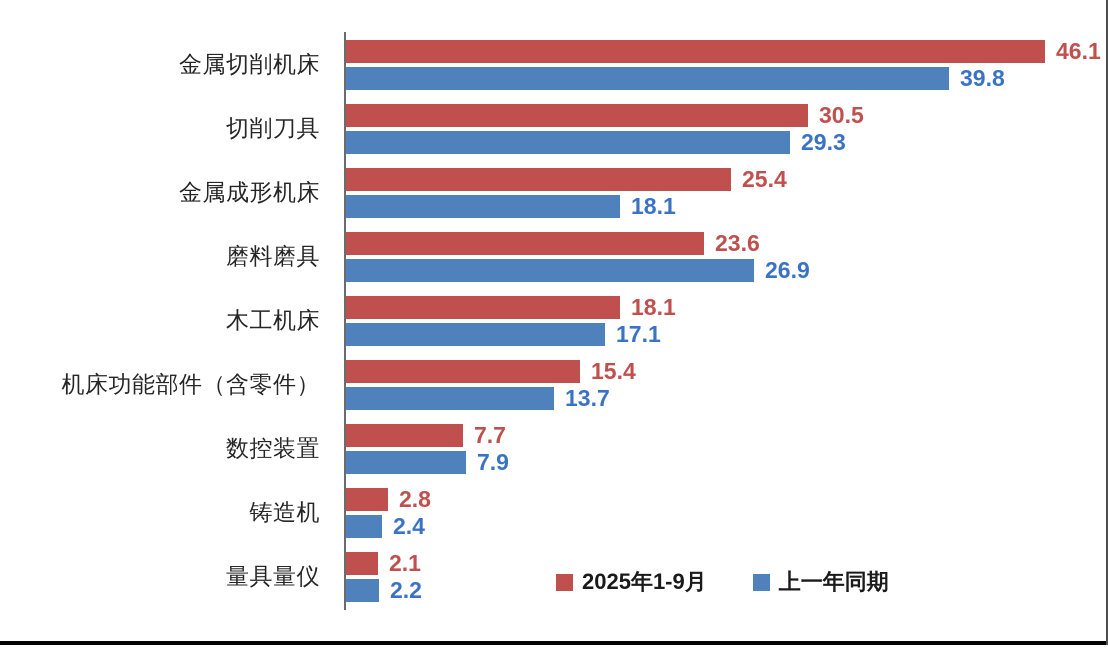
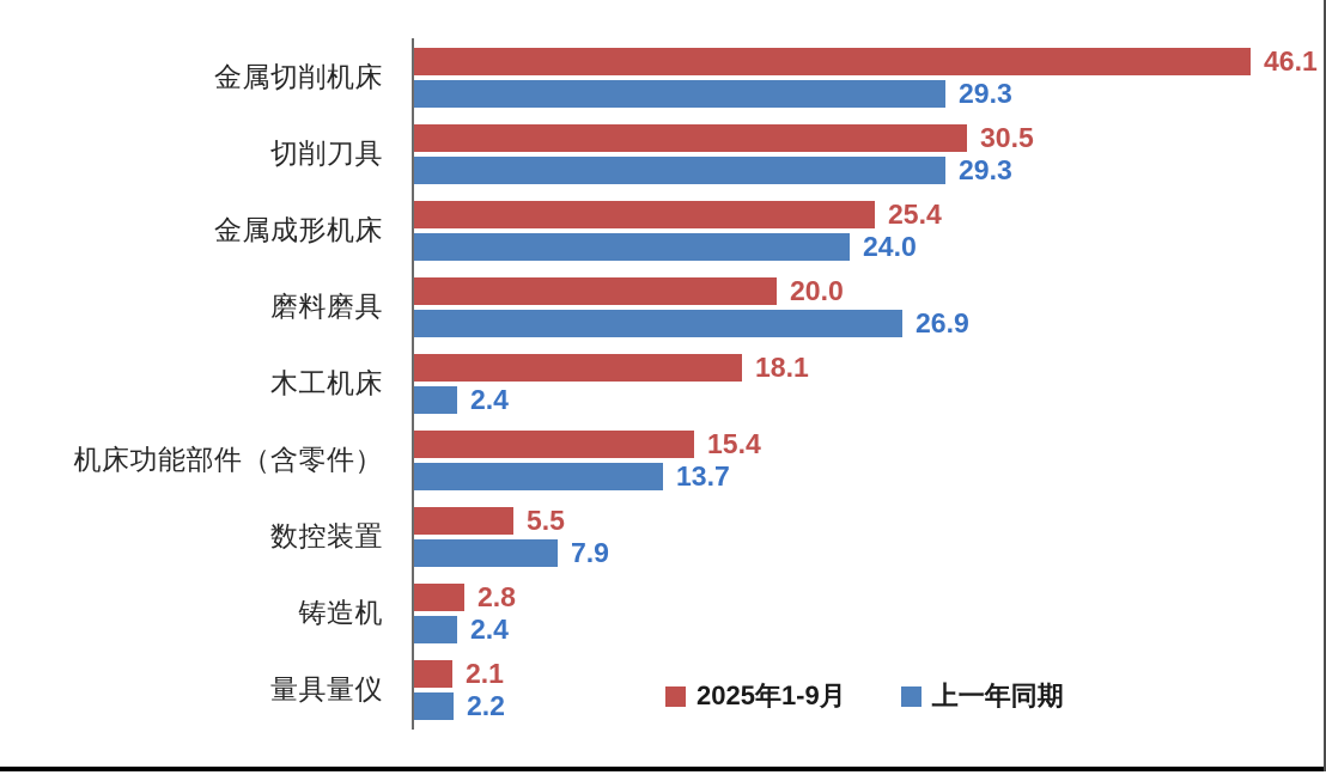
上一年同期/金属切削机床: 39.8 -> 29.3
上一年同期/金属成形机床: 18.1 -> 24.0
2025年1-9月/磨料磨具: 23.6 -> 20.0
上一年同期/木工机床: 17.1 -> 2.4
2025年1-9月/数控装置: 7.7 -> 5.5
